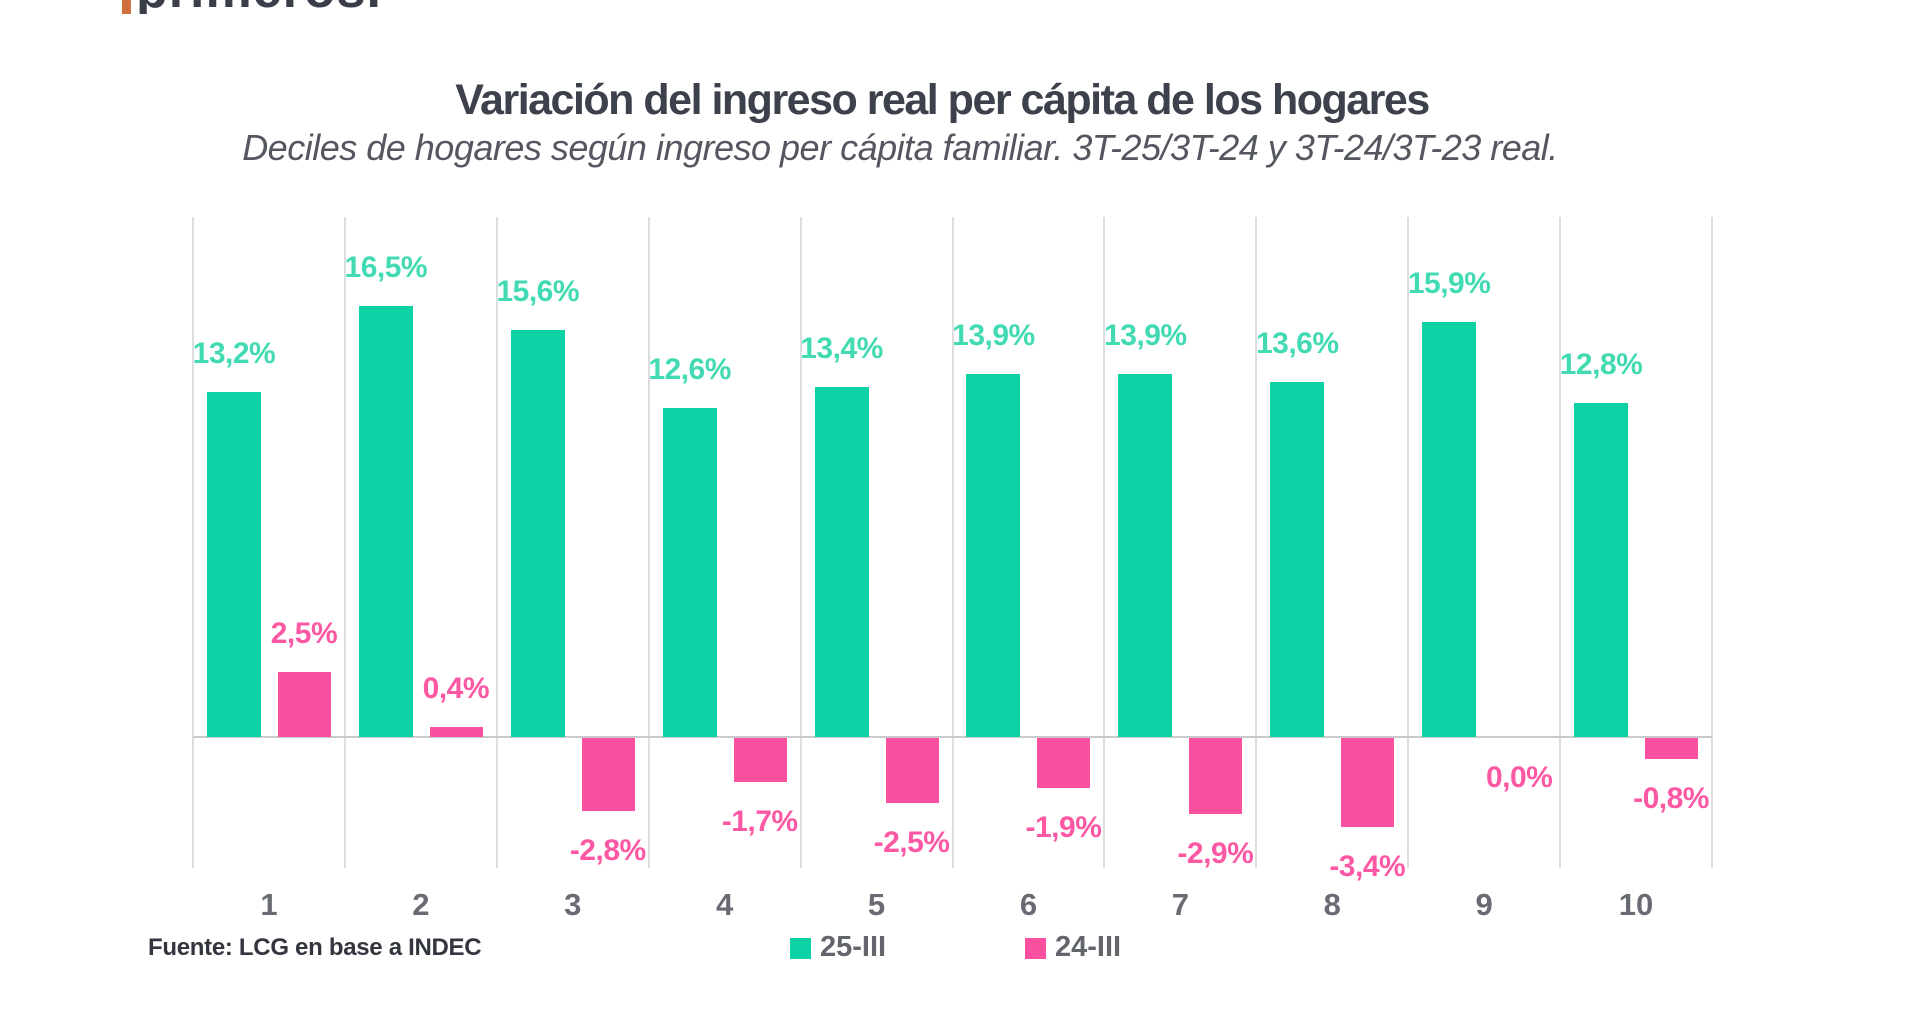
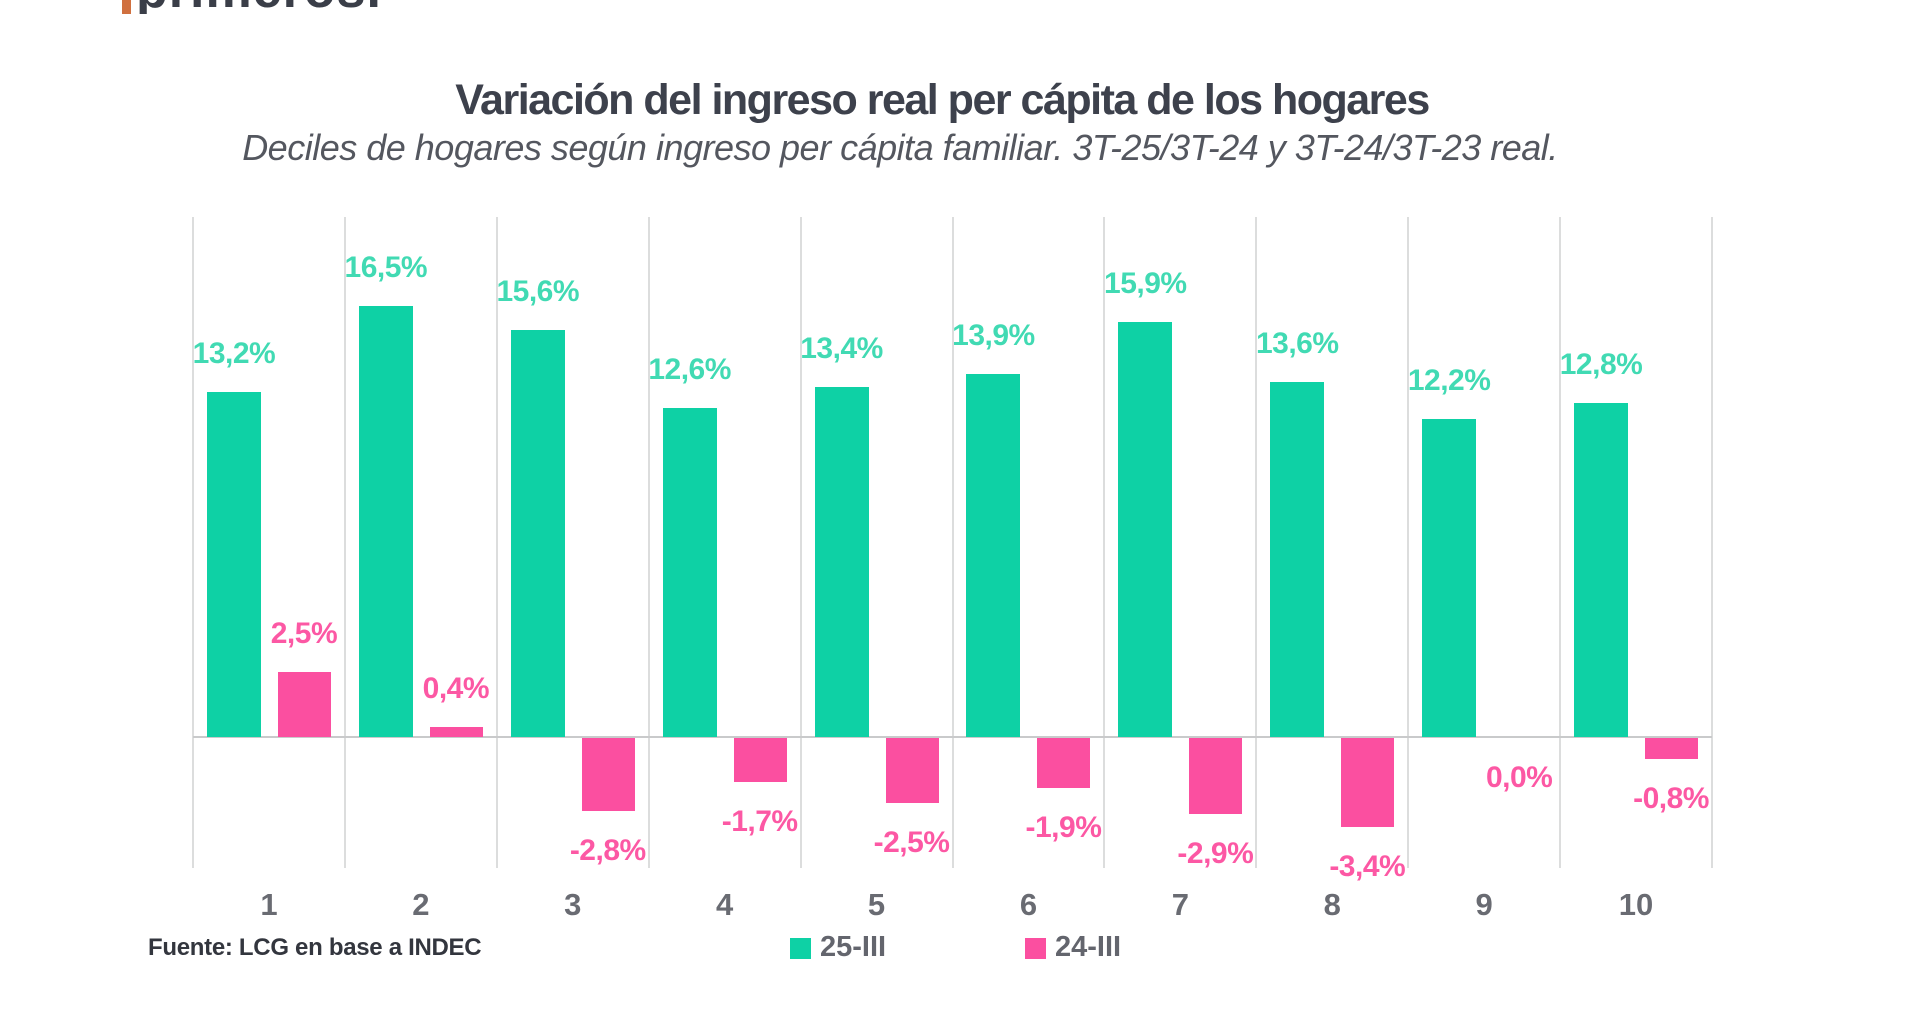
25-III/7: 13,9% -> 15,9%
25-III/9: 15,9% -> 12,2%
